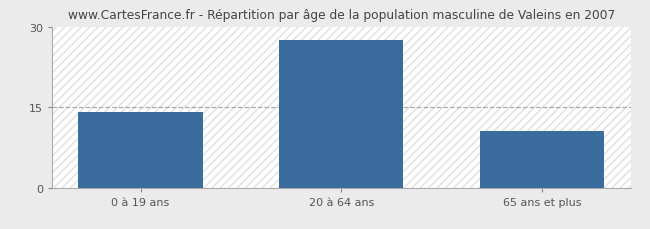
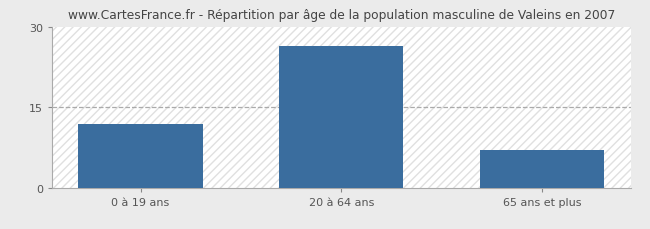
0 à 19 ans: 14.0 -> 11.8
20 à 64 ans: 27.5 -> 26.4
65 ans et plus: 10.5 -> 7.0
